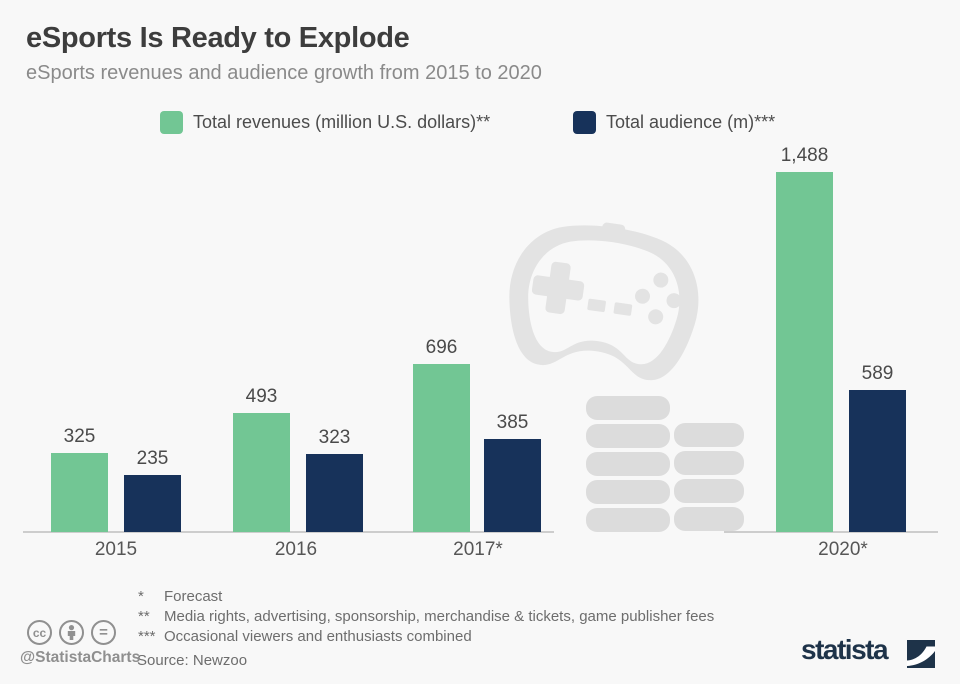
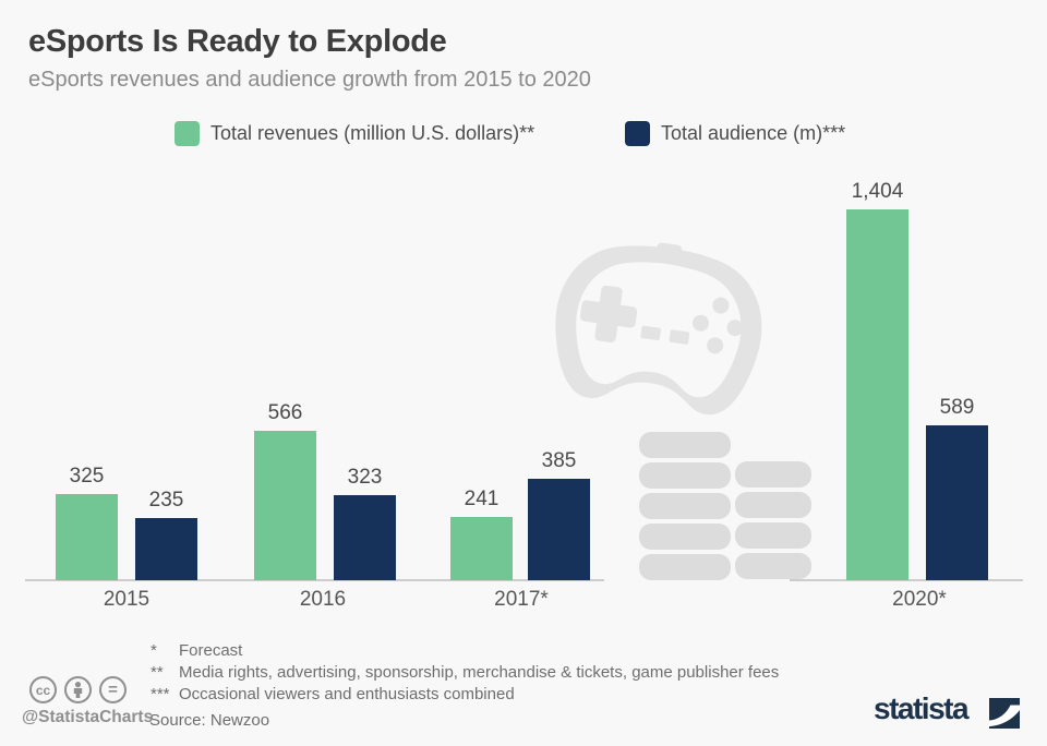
Total revenues (million U.S. dollars)**/2016: 493 -> 566
Total revenues (million U.S. dollars)**/2017*: 696 -> 241
Total revenues (million U.S. dollars)**/2020*: 1,488 -> 1,404
